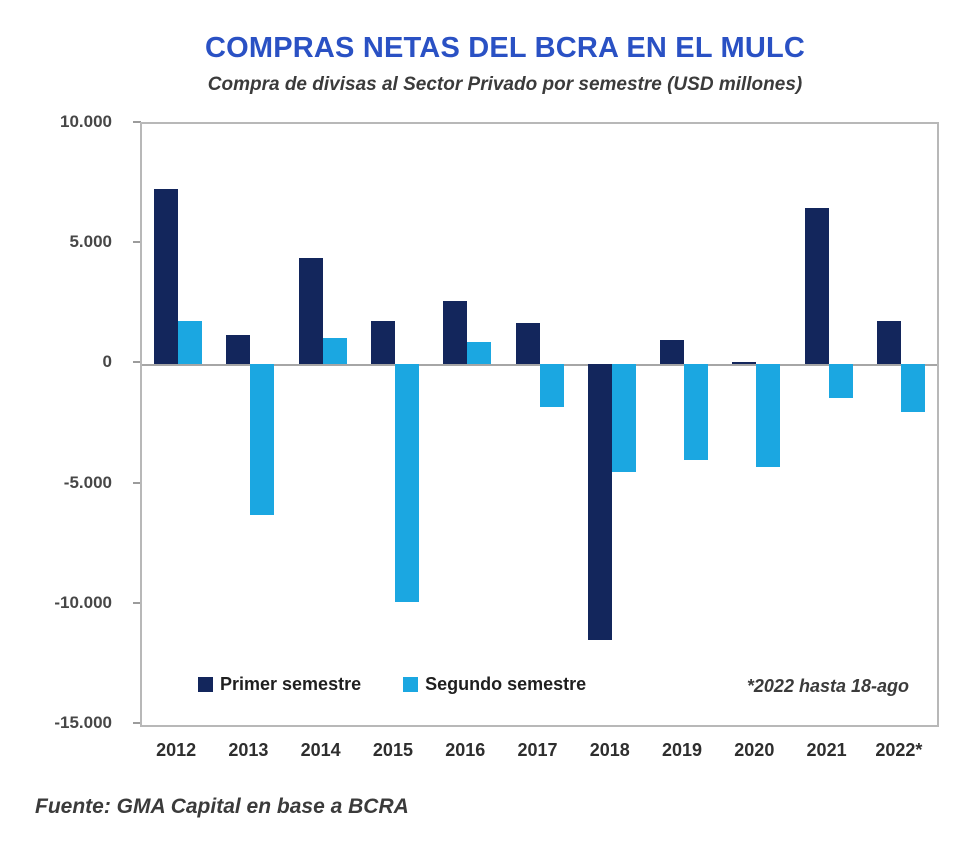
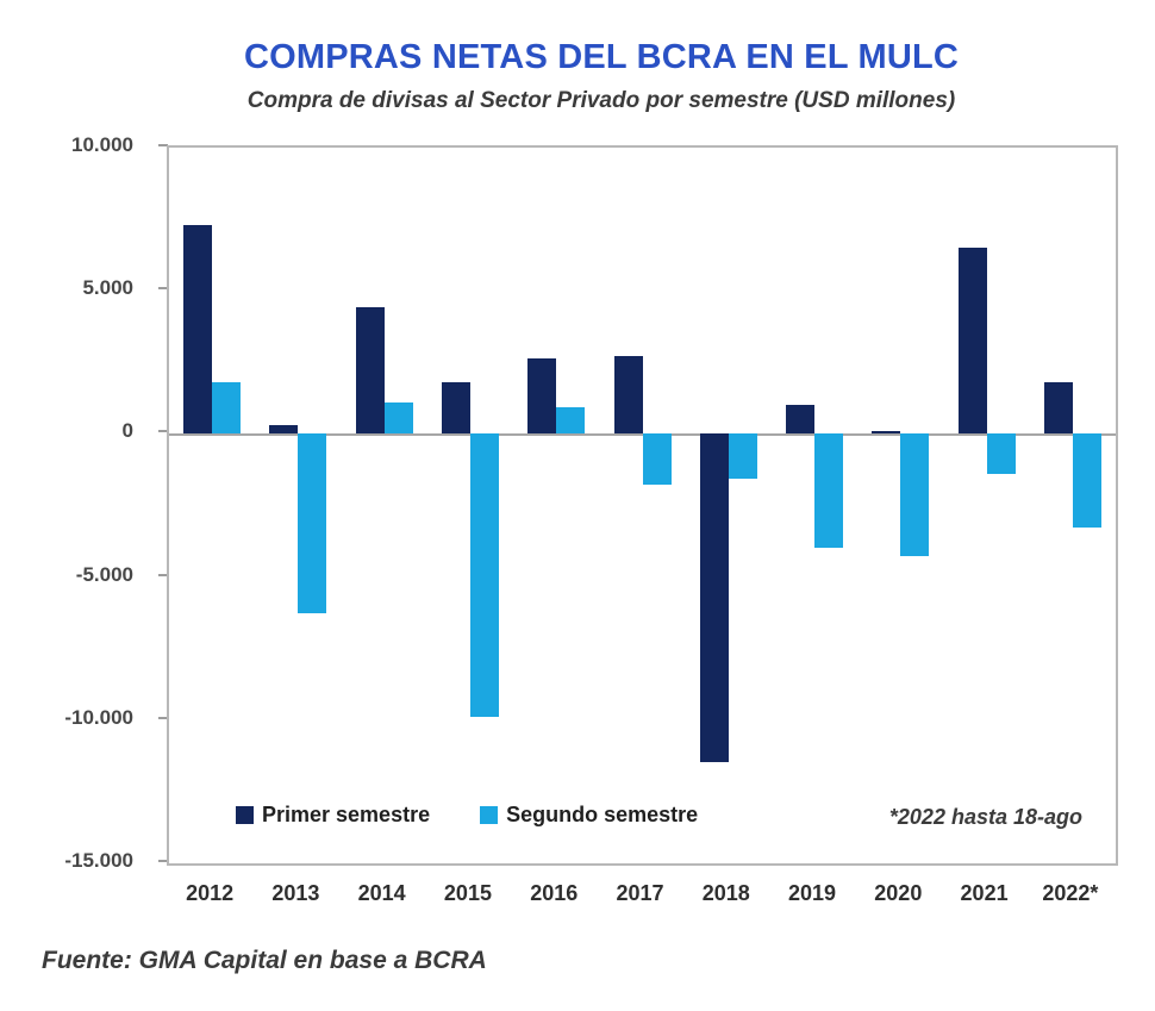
Primer semestre/2013: 1200 -> 300
Primer semestre/2017: 1700 -> 2700
Segundo semestre/2018: -4500 -> -1600
Segundo semestre/2022*: -2000 -> -3300
